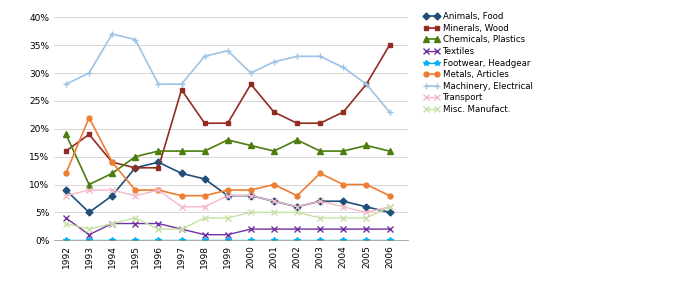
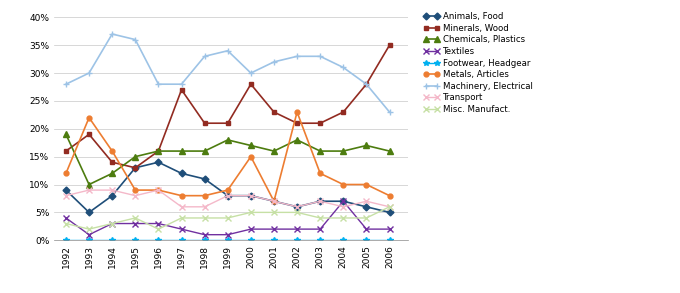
Metals, Articles/1994: 14% -> 16%
Minerals, Wood/1996: 13% -> 16%
Misc. Manufact./1997: 2% -> 4%
Metals, Articles/2000: 9% -> 15%
Metals, Articles/2001: 10% -> 7%
Metals, Articles/2002: 8% -> 23%
Textiles/2004: 2% -> 7%
Transport/2005: 5% -> 7%
